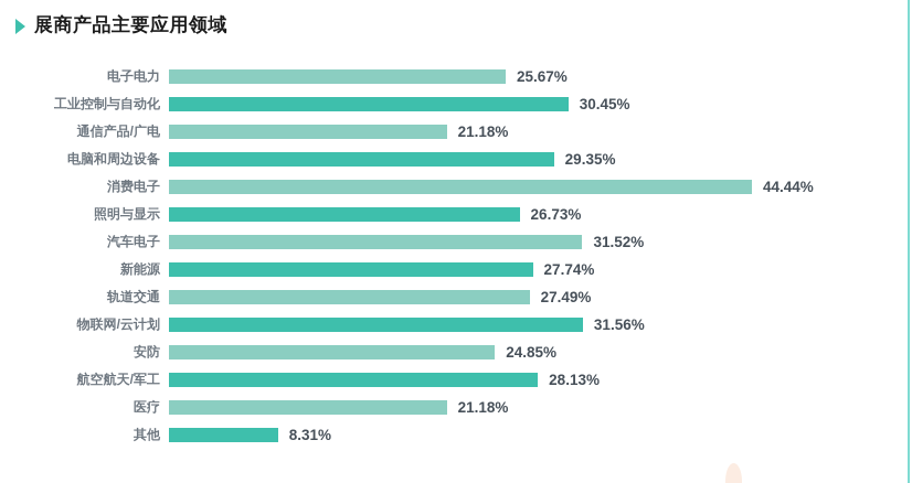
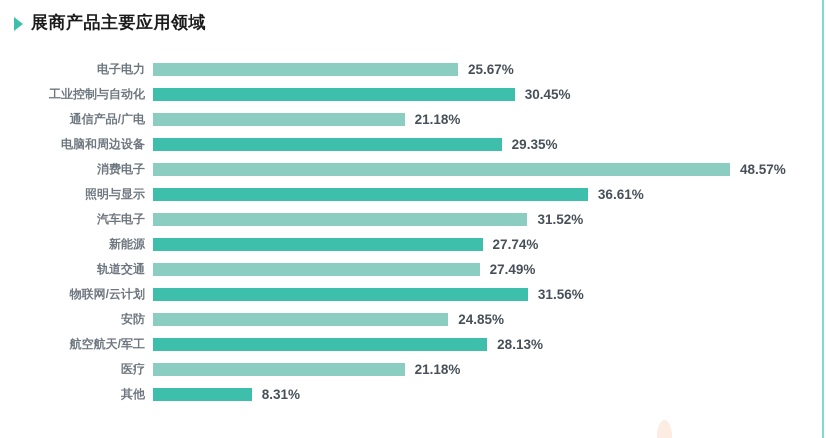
消费电子: 44.44% -> 48.57%
照明与显示: 26.73% -> 36.61%
